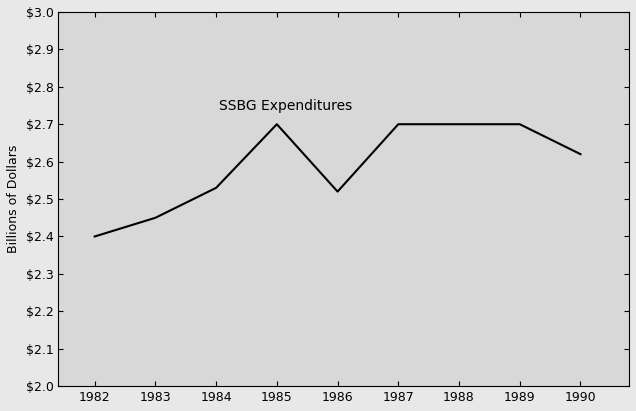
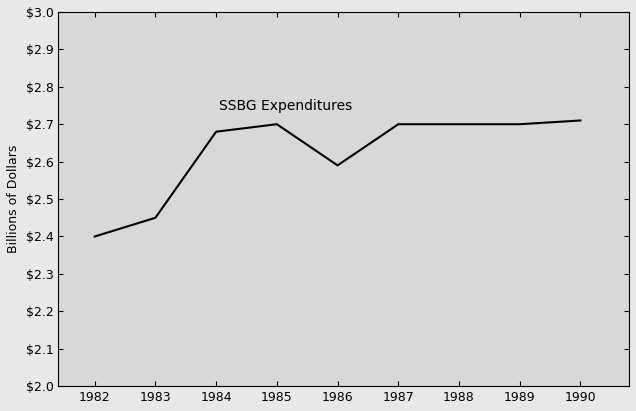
1984: $2.53 -> $2.68
1986: $2.52 -> $2.59
1990: $2.62 -> $2.71
